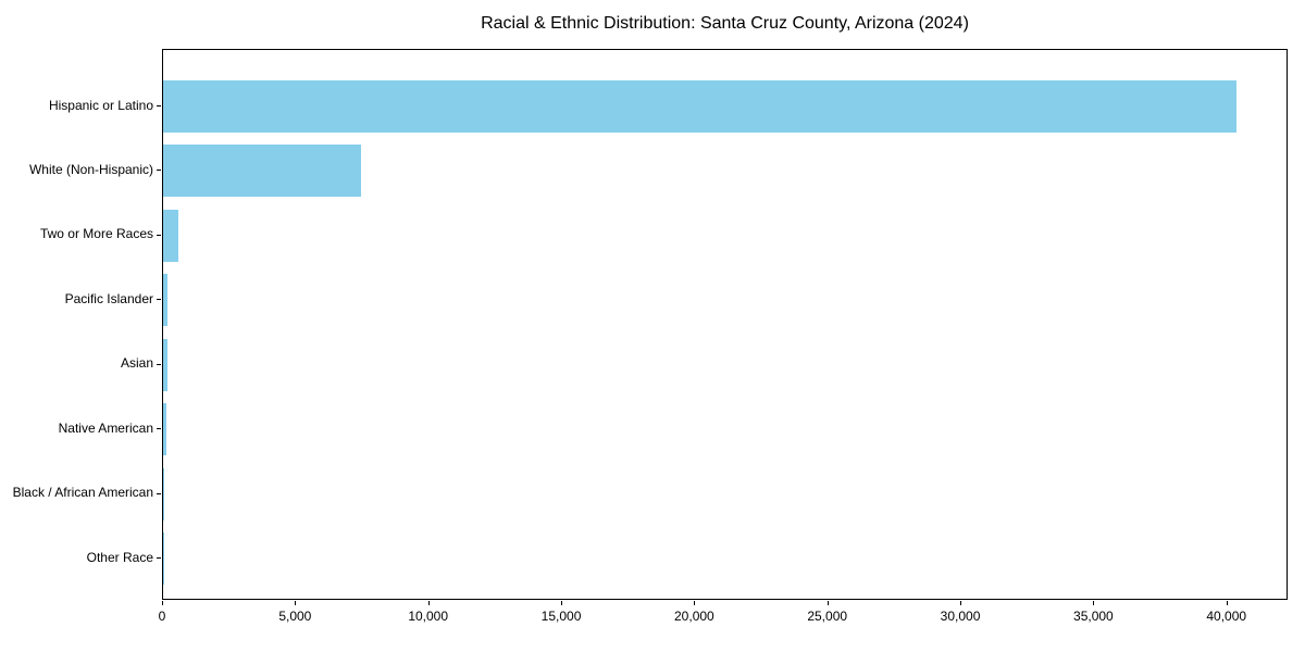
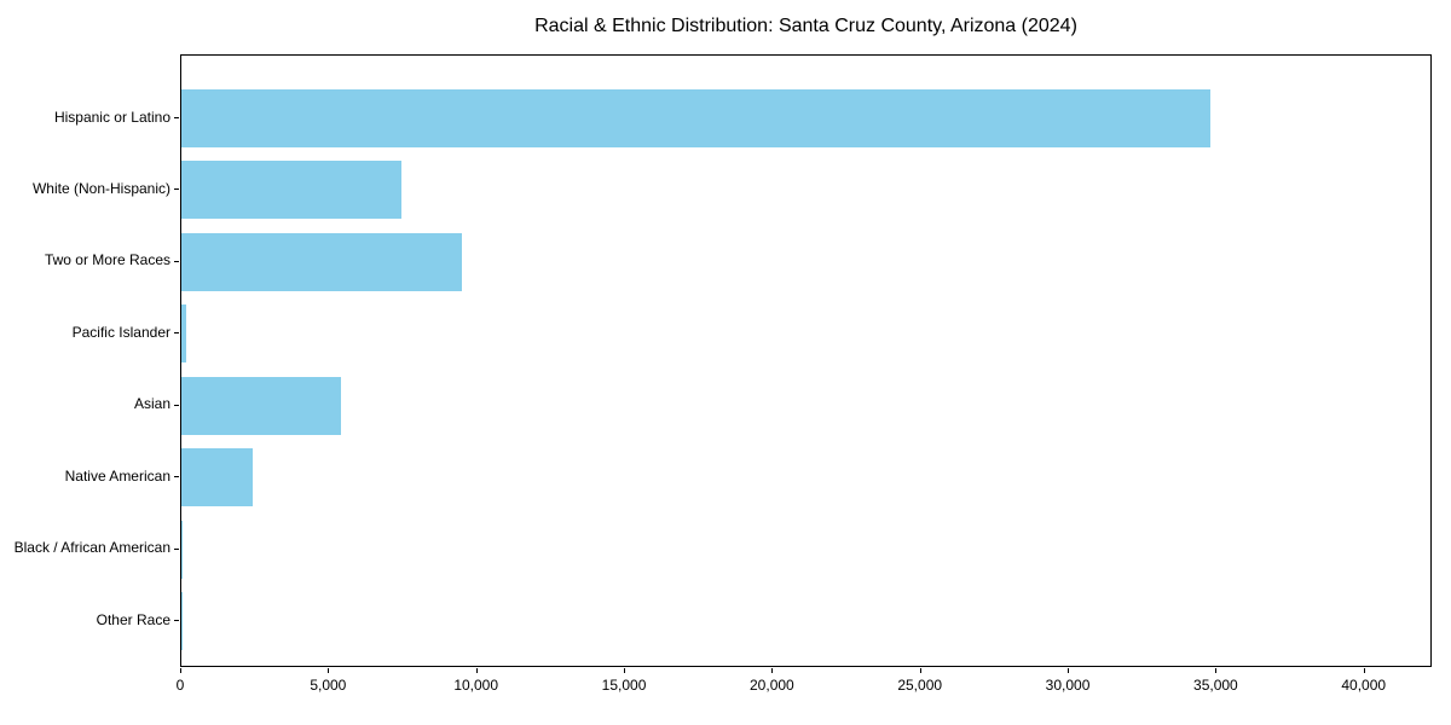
Hispanic or Latino: 40300 -> 34800
Two or More Races: 600 -> 9500
Asian: 200 -> 5400
Native American: 100 -> 2400
